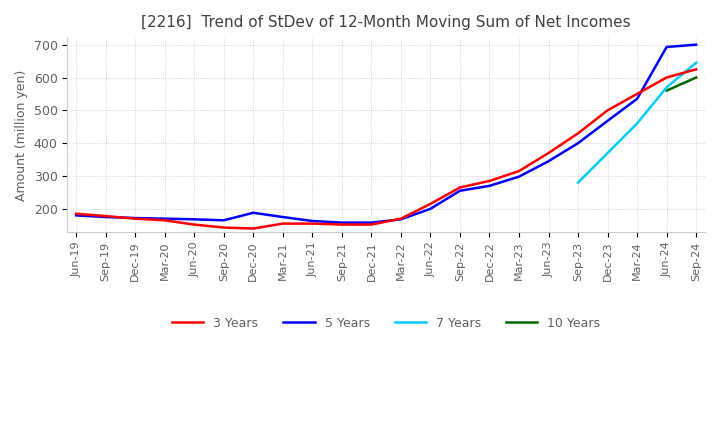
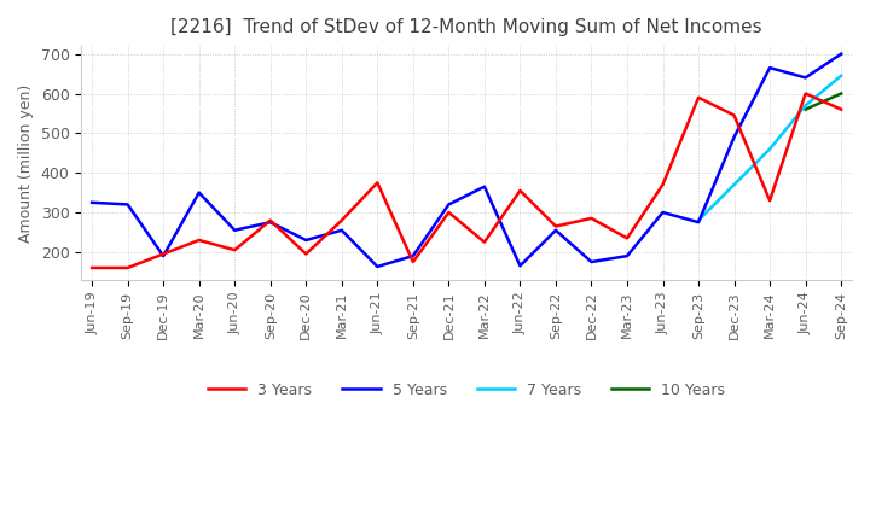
3 Years/Jun-19: 185 -> 160
5 Years/Jun-19: 180 -> 325
3 Years/Sep-19: 178 -> 160
5 Years/Sep-19: 175 -> 320
3 Years/Dec-19: 170 -> 195
5 Years/Dec-19: 172 -> 190
3 Years/Mar-20: 165 -> 230
5 Years/Mar-20: 170 -> 350
3 Years/Jun-20: 152 -> 205
5 Years/Jun-20: 168 -> 255
3 Years/Sep-20: 143 -> 280
5 Years/Sep-20: 165 -> 275
3 Years/Dec-20: 140 -> 195
5 Years/Dec-20: 188 -> 230
3 Years/Mar-21: 155 -> 280
5 Years/Mar-21: 175 -> 255
3 Years/Jun-21: 155 -> 375
3 Years/Sep-21: 152 -> 175
5 Years/Sep-21: 158 -> 190
3 Years/Dec-21: 152 -> 300
5 Years/Dec-21: 158 -> 320
3 Years/Mar-22: 170 -> 225
5 Years/Mar-22: 168 -> 365
3 Years/Jun-22: 215 -> 355
5 Years/Jun-22: 200 -> 165
5 Years/Dec-22: 270 -> 175
3 Years/Mar-23: 315 -> 235
5 Years/Mar-23: 298 -> 190
5 Years/Jun-23: 345 -> 300
3 Years/Sep-23: 430 -> 590
5 Years/Sep-23: 400 -> 275
3 Years/Dec-23: 500 -> 545
5 Years/Dec-23: 468 -> 490
3 Years/Mar-24: 550 -> 330
5 Years/Mar-24: 535 -> 665
5 Years/Jun-24: 693 -> 640
3 Years/Sep-24: 625 -> 560
